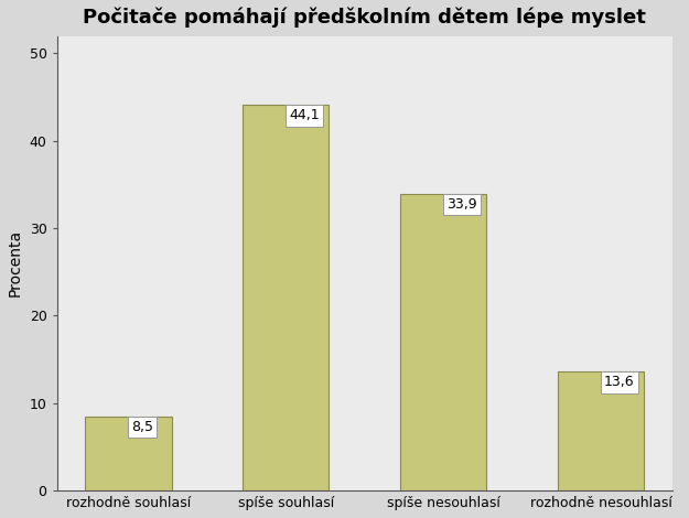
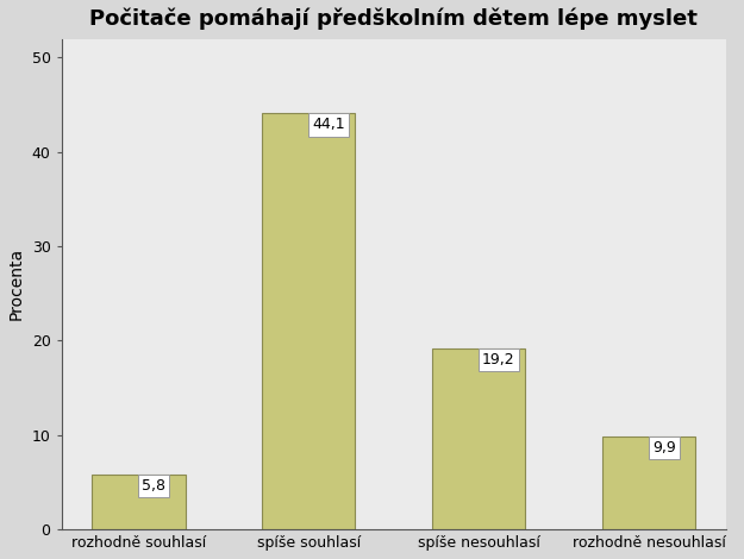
rozhodně souhlasí: 8,5 -> 5,8
spíše nesouhlasí: 33,9 -> 19,2
rozhodně nesouhlasí: 13,6 -> 9,9
